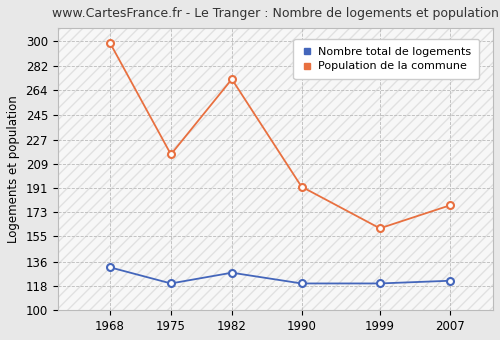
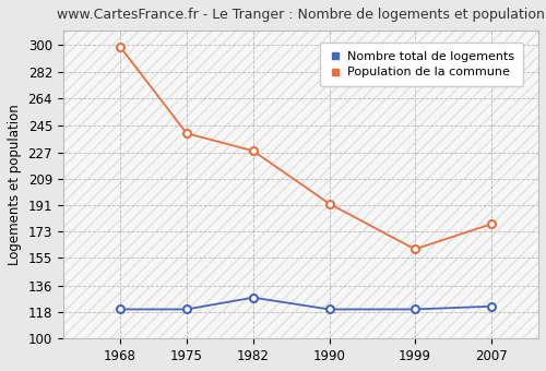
Nombre total de logements/1968: 132 -> 120
Population de la commune/1975: 216 -> 240
Population de la commune/1982: 272 -> 228
